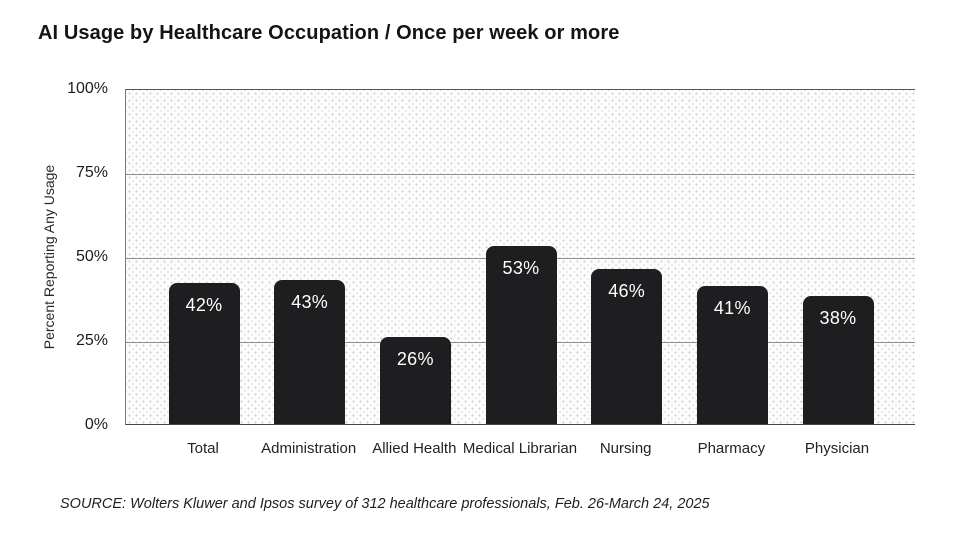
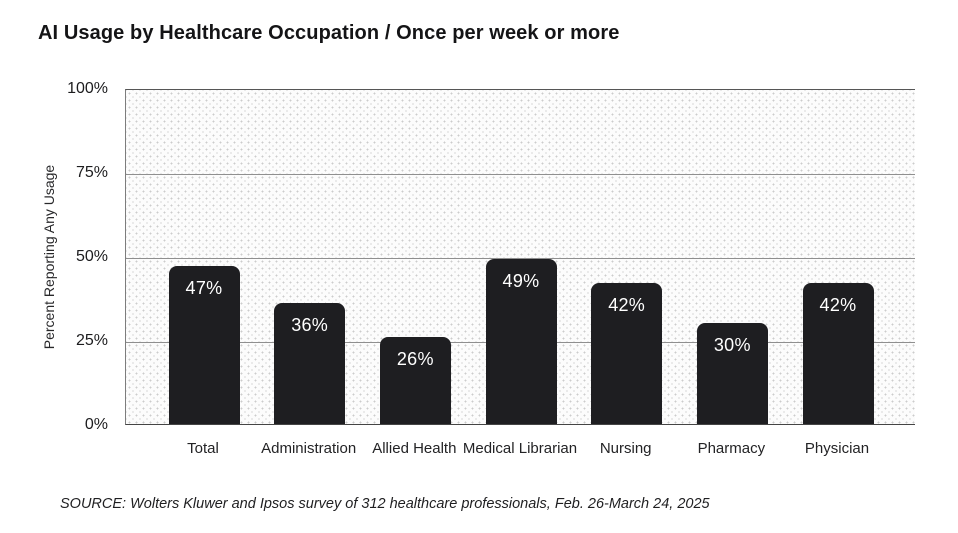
Total: 42% -> 47%
Administration: 43% -> 36%
Medical Librarian: 53% -> 49%
Nursing: 46% -> 42%
Pharmacy: 41% -> 30%
Physician: 38% -> 42%
